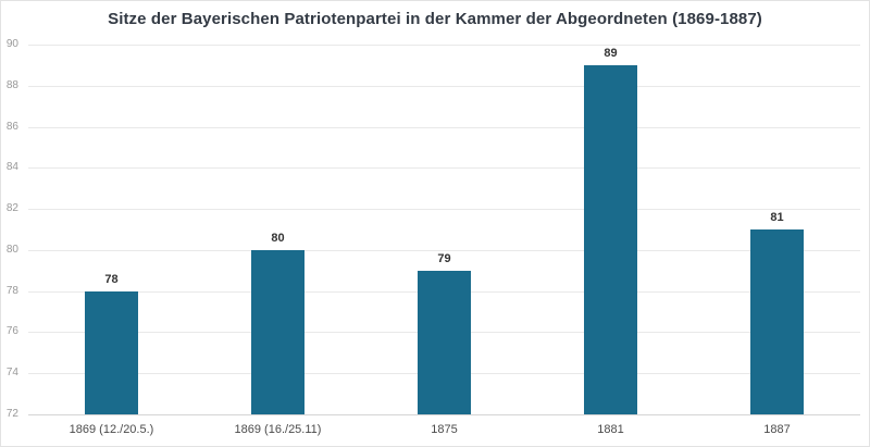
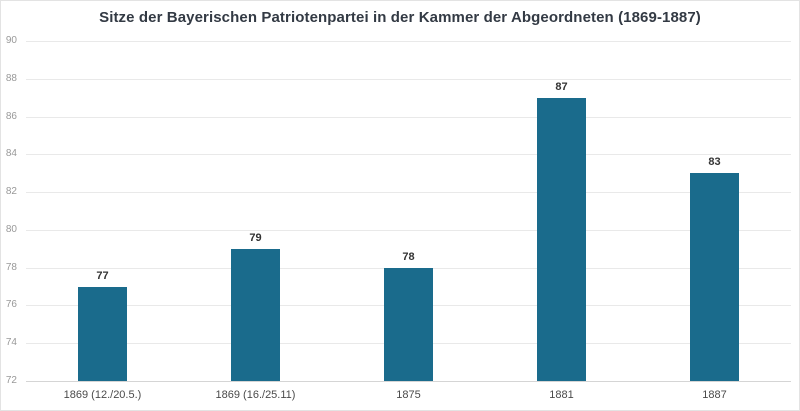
1869 (12./20.5.): 78 -> 77
1869 (16./25.11): 80 -> 79
1875: 79 -> 78
1881: 89 -> 87
1887: 81 -> 83
